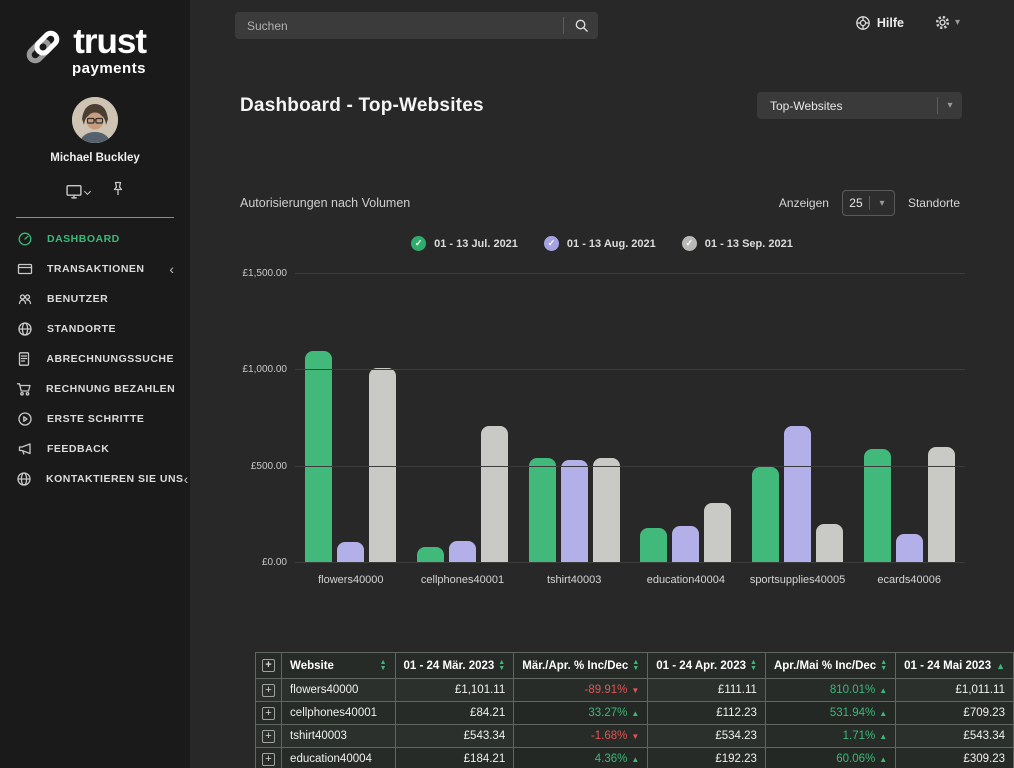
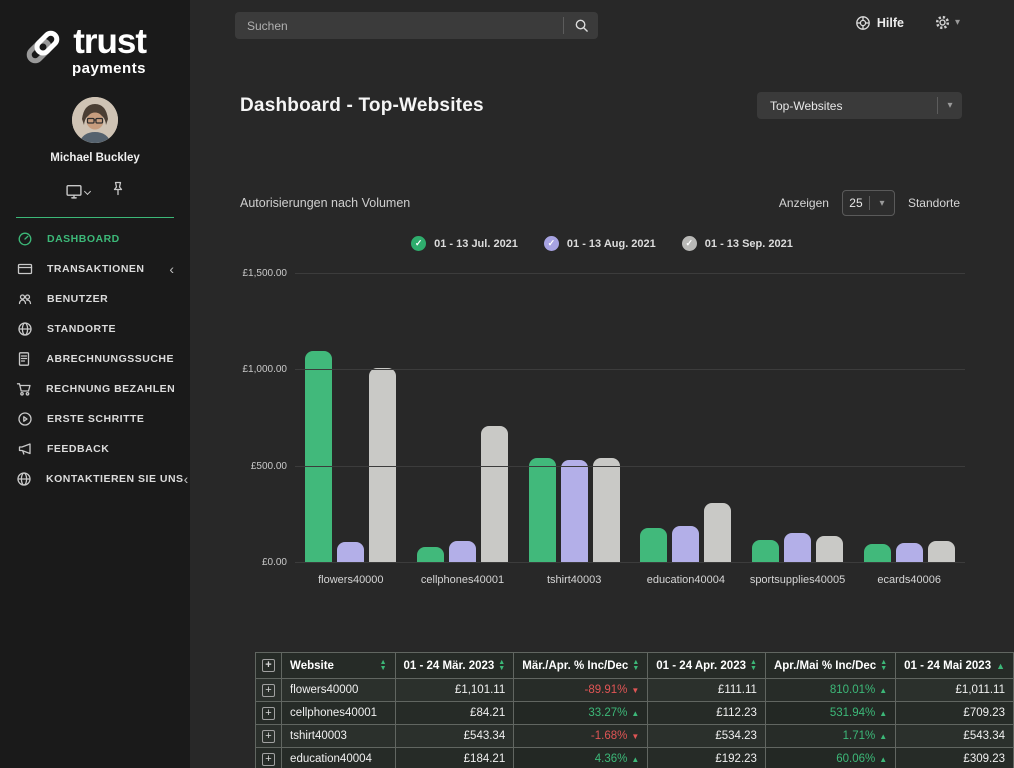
01 - 13 Jul. 2021/sportsupplies40005: £500 -> £120
01 - 13 Aug. 2021/sportsupplies40005: £710 -> £160
01 - 13 Sep. 2021/sportsupplies40005: £200 -> £140
01 - 13 Jul. 2021/ecards40006: £590 -> £100
01 - 13 Aug. 2021/ecards40006: £150 -> £100
01 - 13 Sep. 2021/ecards40006: £600 -> £120
